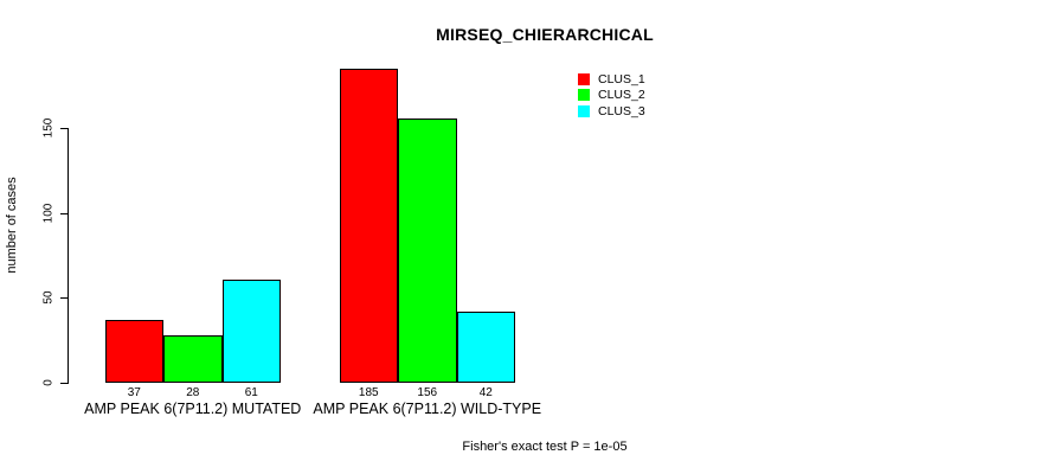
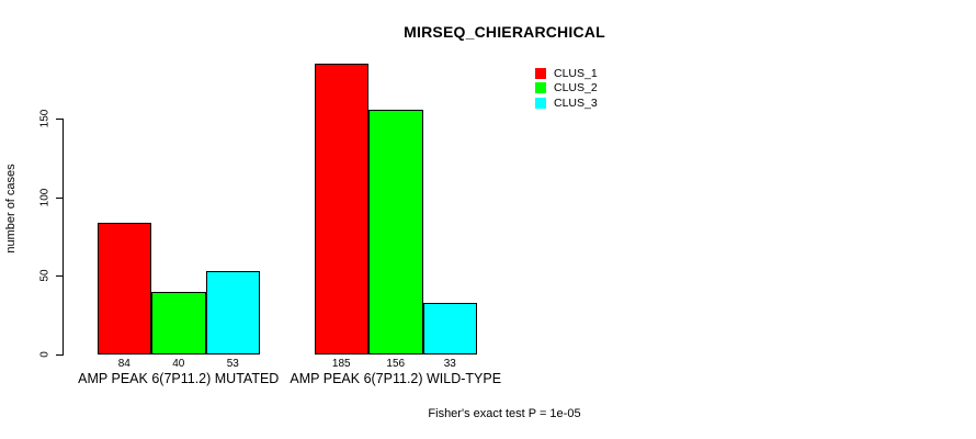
CLUS_1/AMP PEAK 6(7P11.2) MUTATED: 37 -> 84
CLUS_2/AMP PEAK 6(7P11.2) MUTATED: 28 -> 40
CLUS_3/AMP PEAK 6(7P11.2) MUTATED: 61 -> 53
CLUS_3/AMP PEAK 6(7P11.2) WILD-TYPE: 42 -> 33
